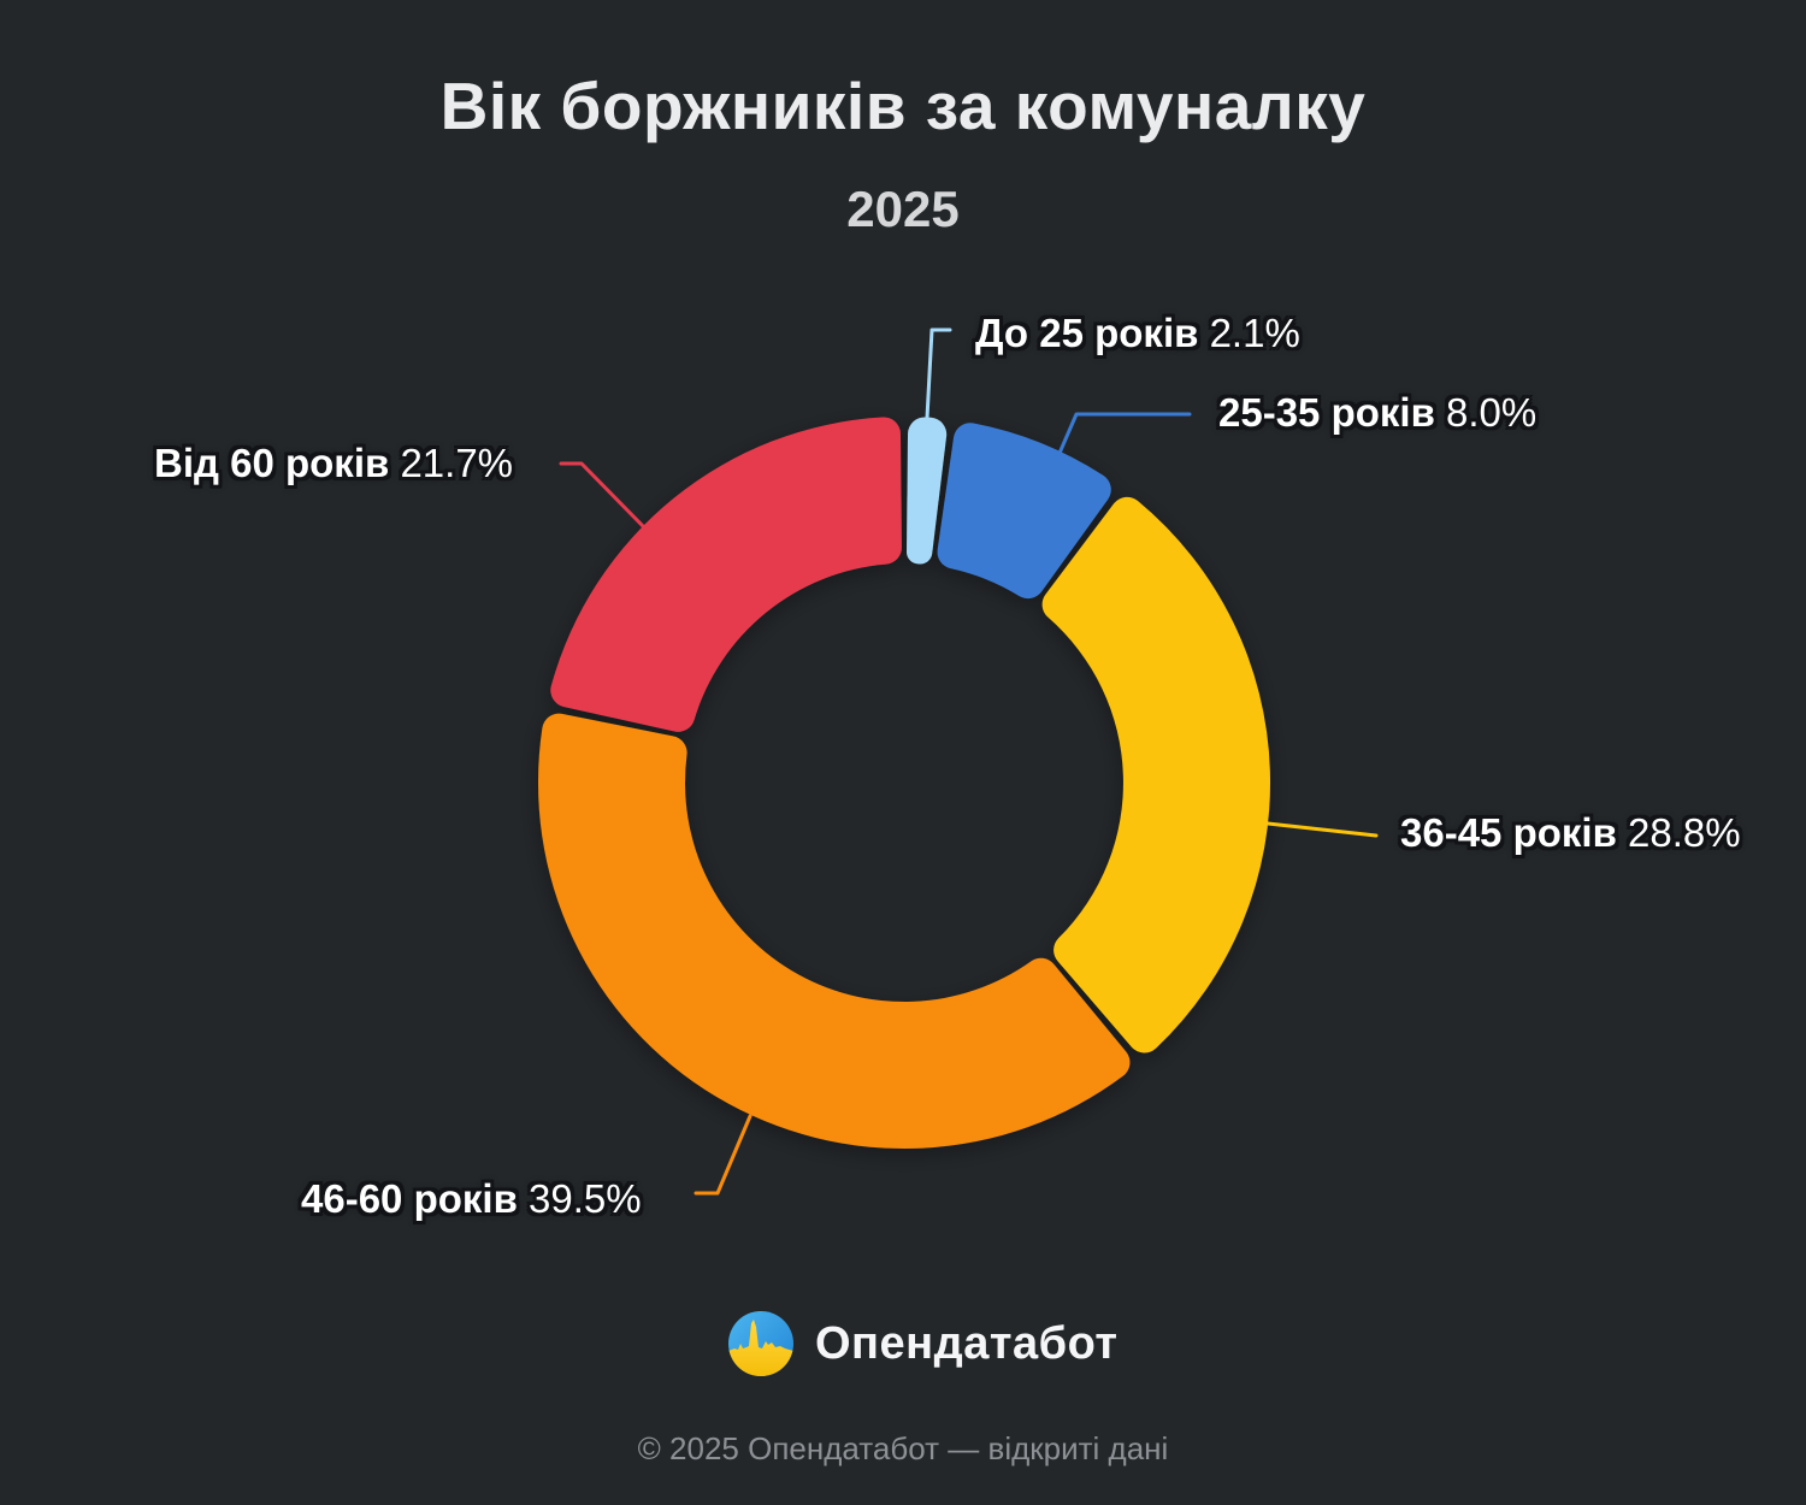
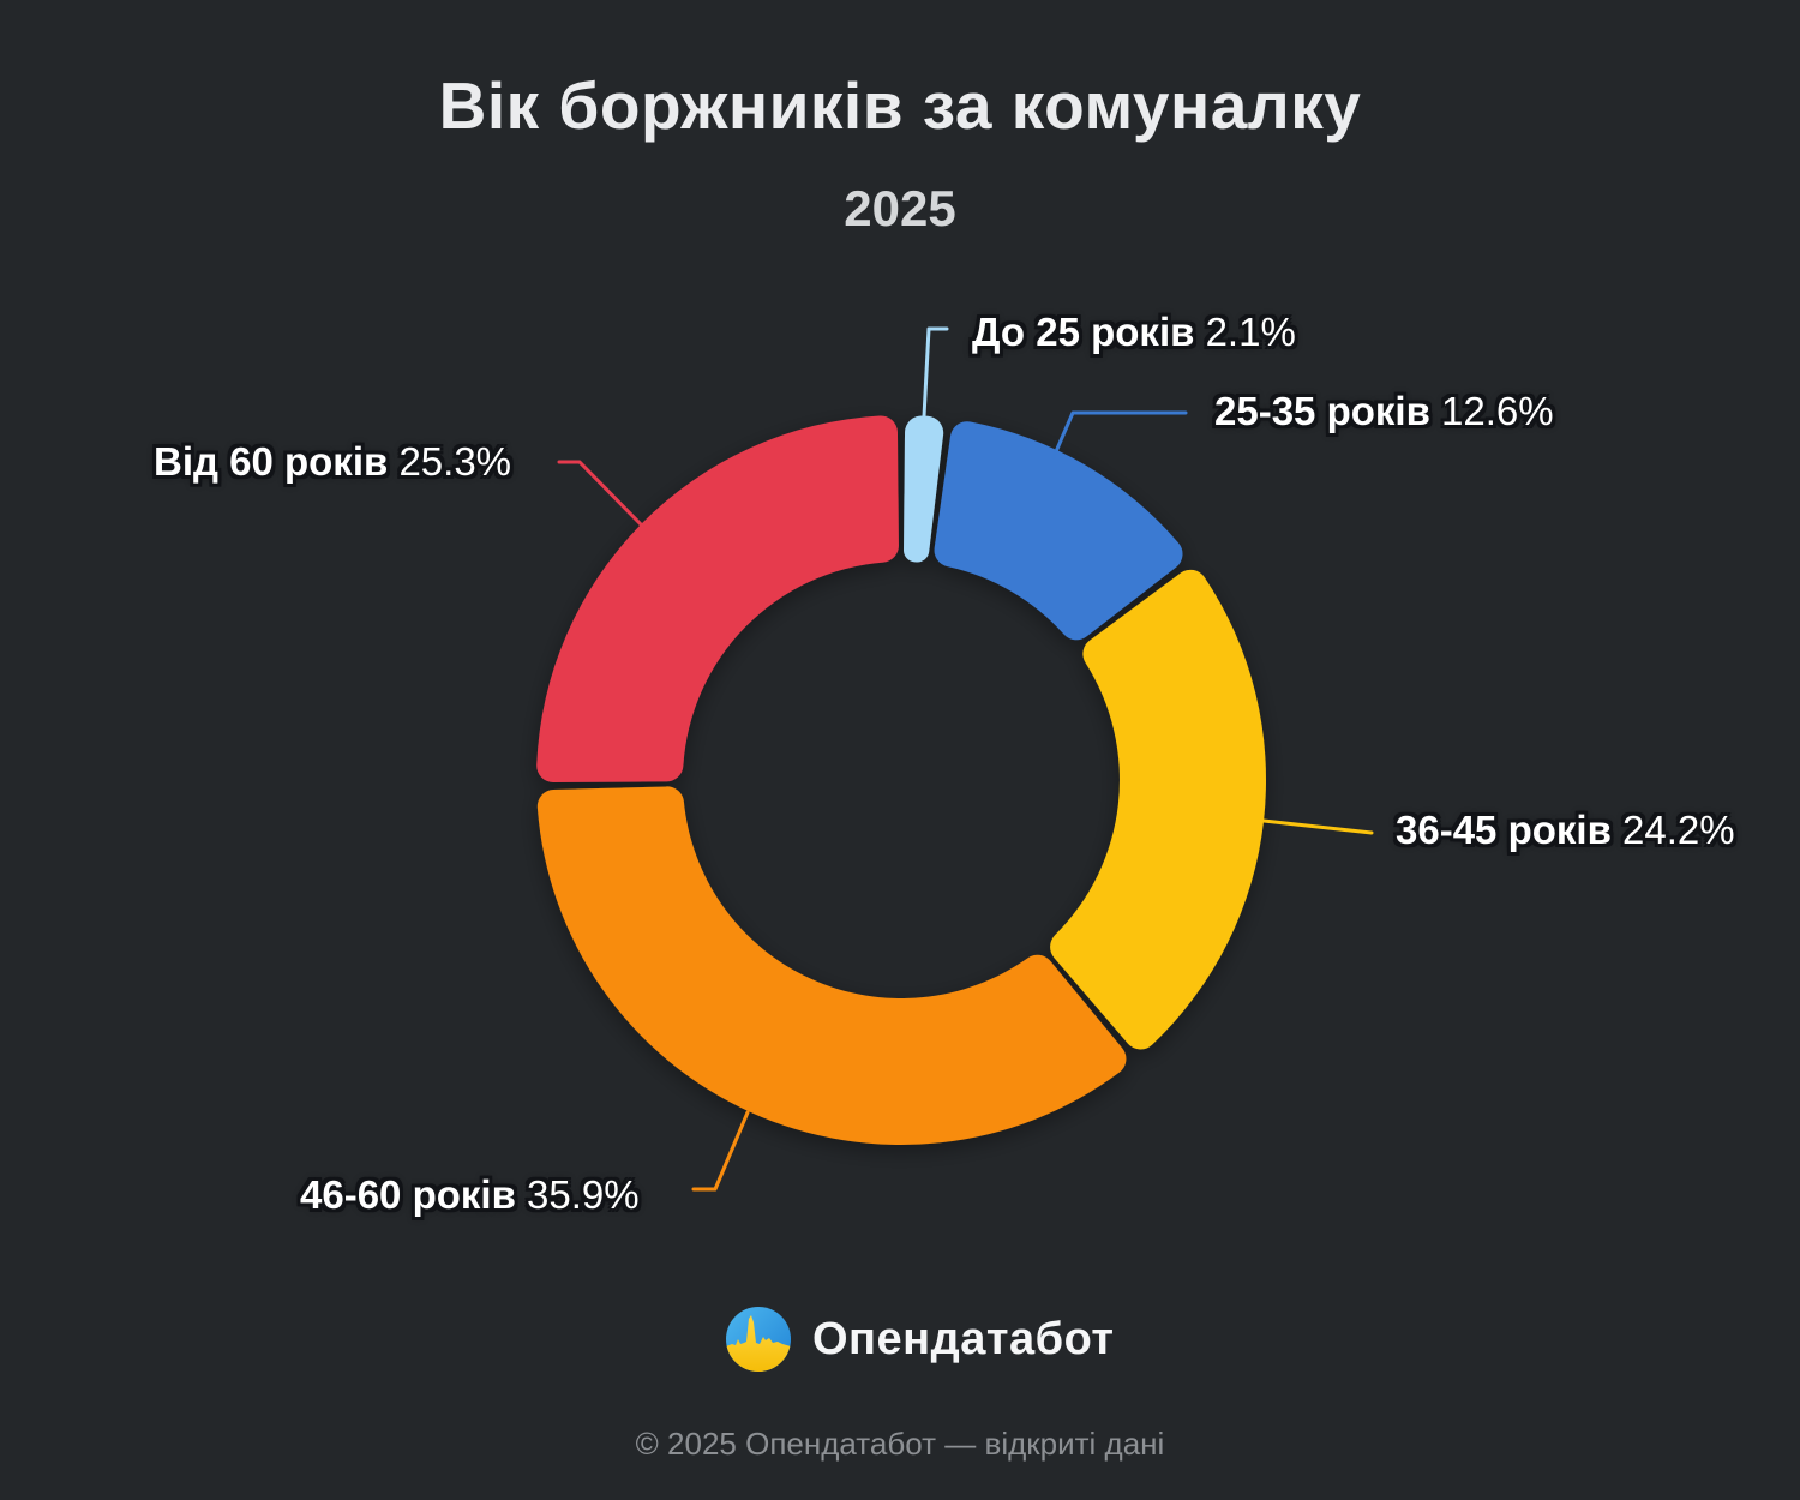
25-35 років: 8.0% -> 12.6%
36-45 років: 28.8% -> 24.2%
46-60 років: 39.5% -> 35.9%
Від 60 років: 21.7% -> 25.3%
